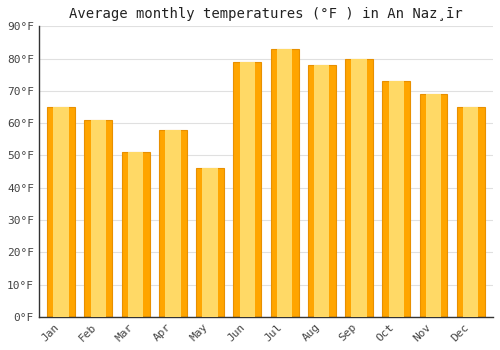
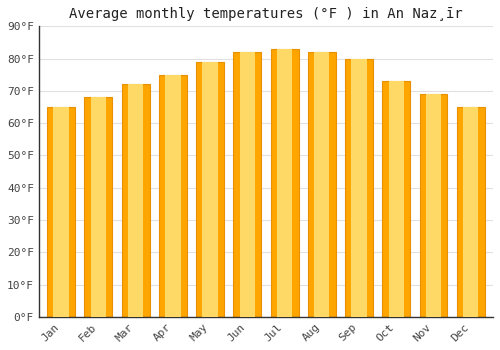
Feb: 61°F -> 68°F
Mar: 51°F -> 72°F
Apr: 58°F -> 75°F
May: 46°F -> 79°F
Jun: 79°F -> 82°F
Aug: 78°F -> 82°F
